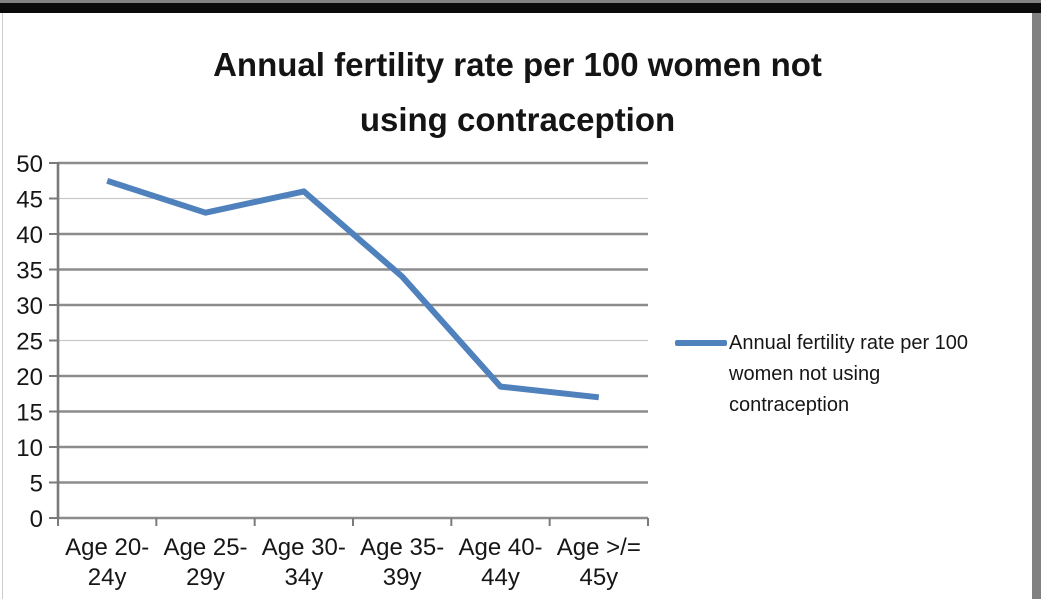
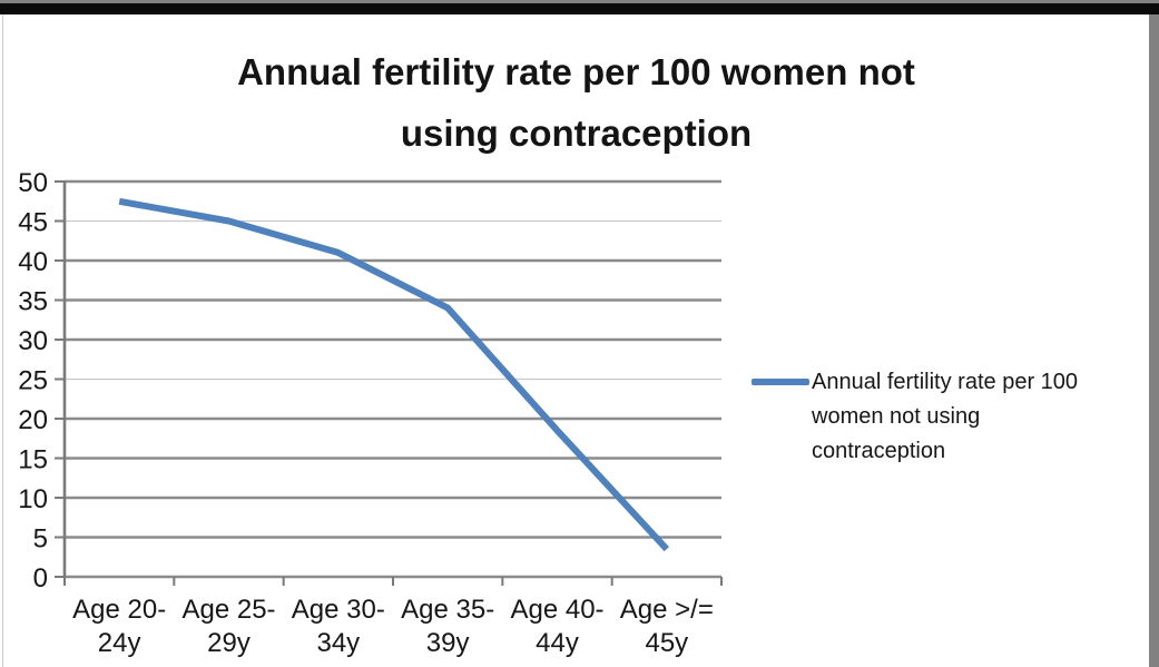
Age 25-29y: 43 -> 45
Age 30-34y: 46 -> 41
Age >/= 45y: 17 -> 4
